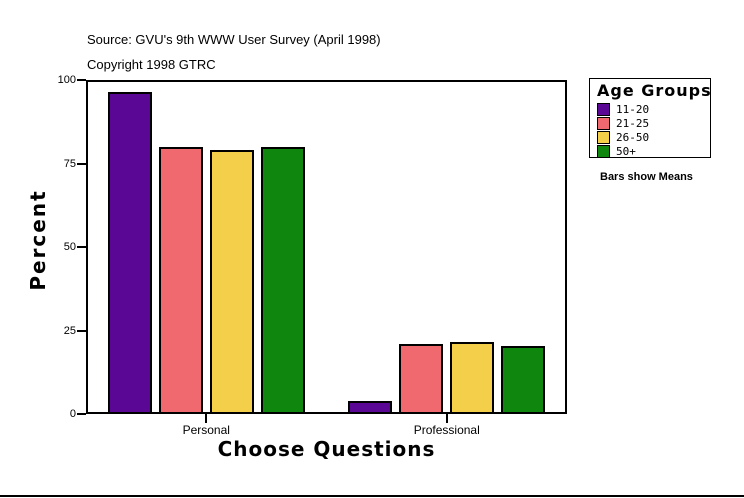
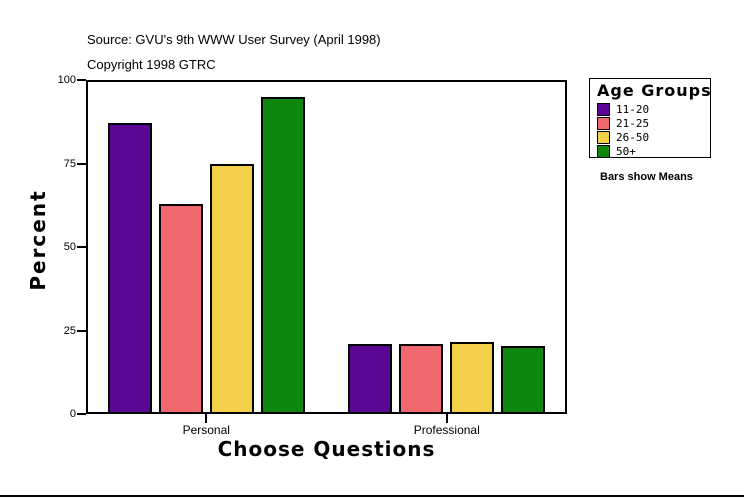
11-20/Personal: 96 -> 87
21-25/Personal: 80 -> 63
26-50/Personal: 79 -> 75
50+/Personal: 80 -> 95
11-20/Professional: 4 -> 21
